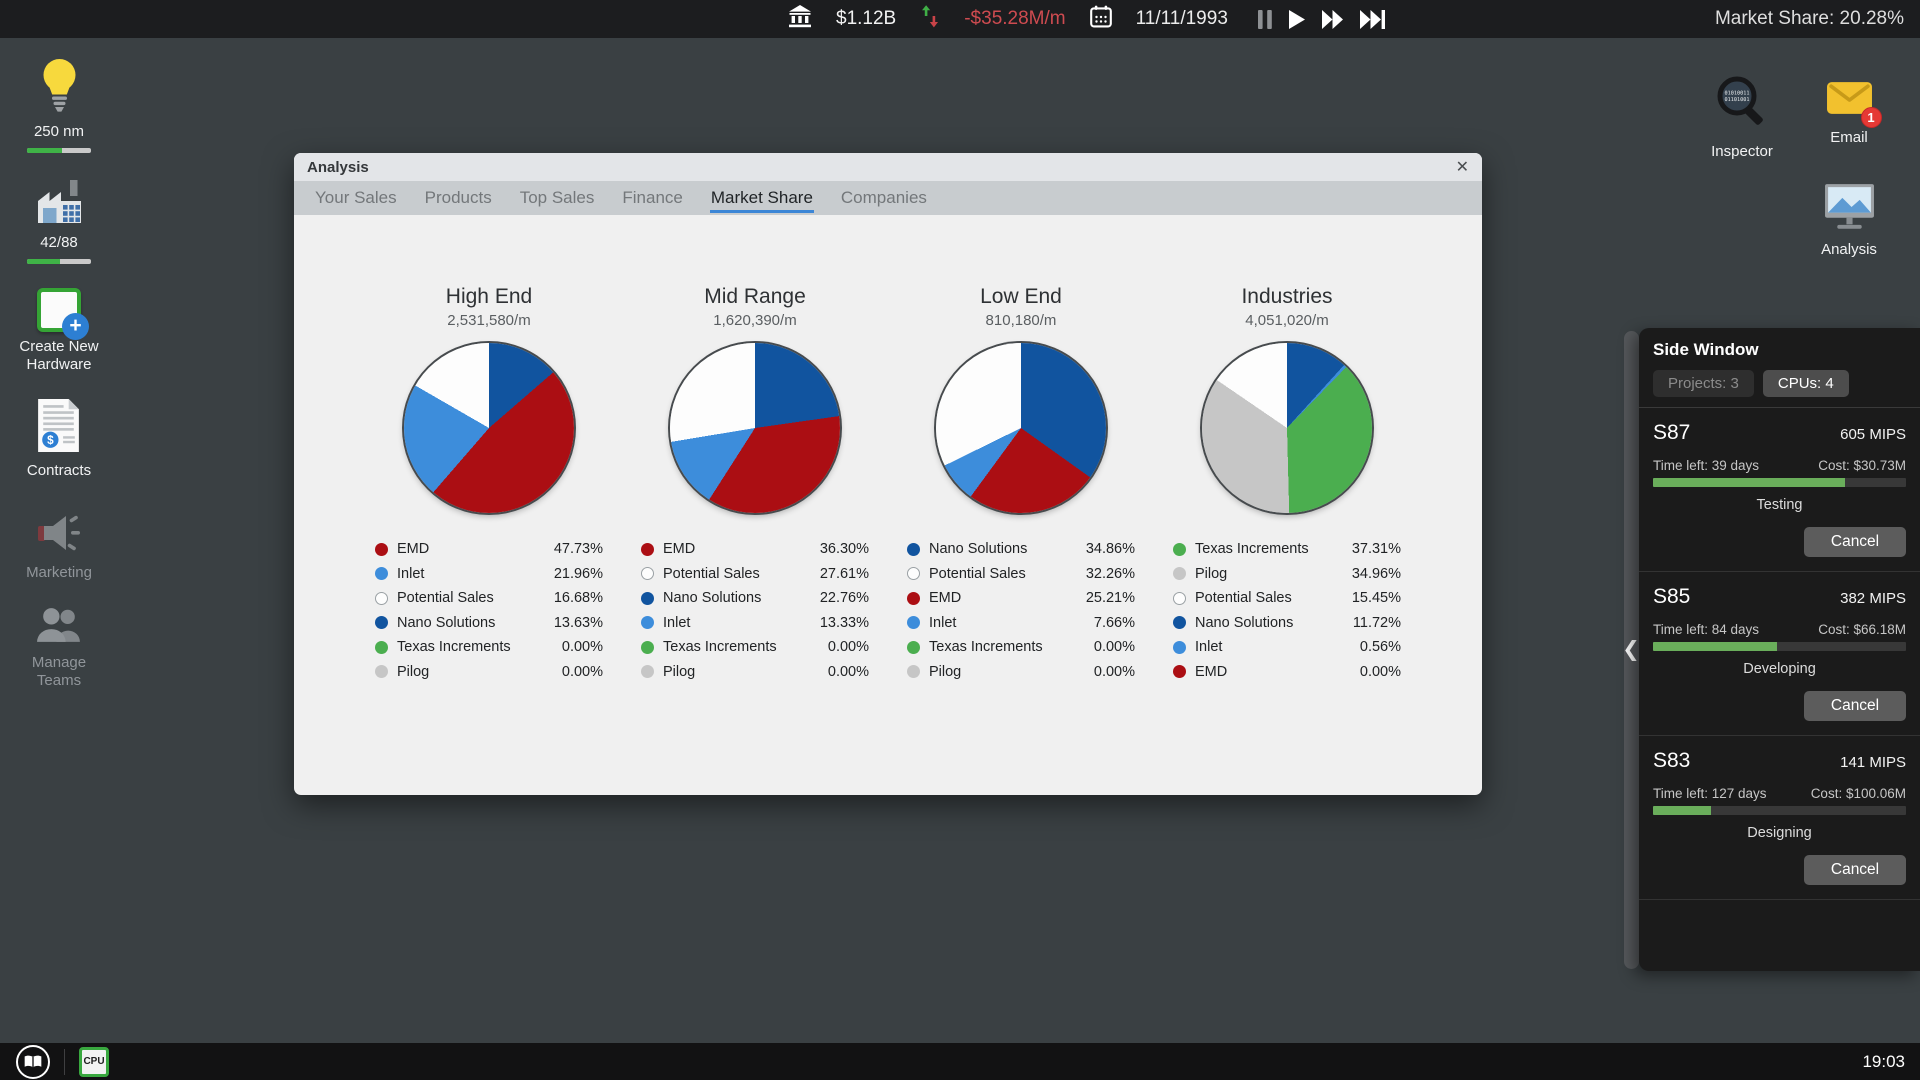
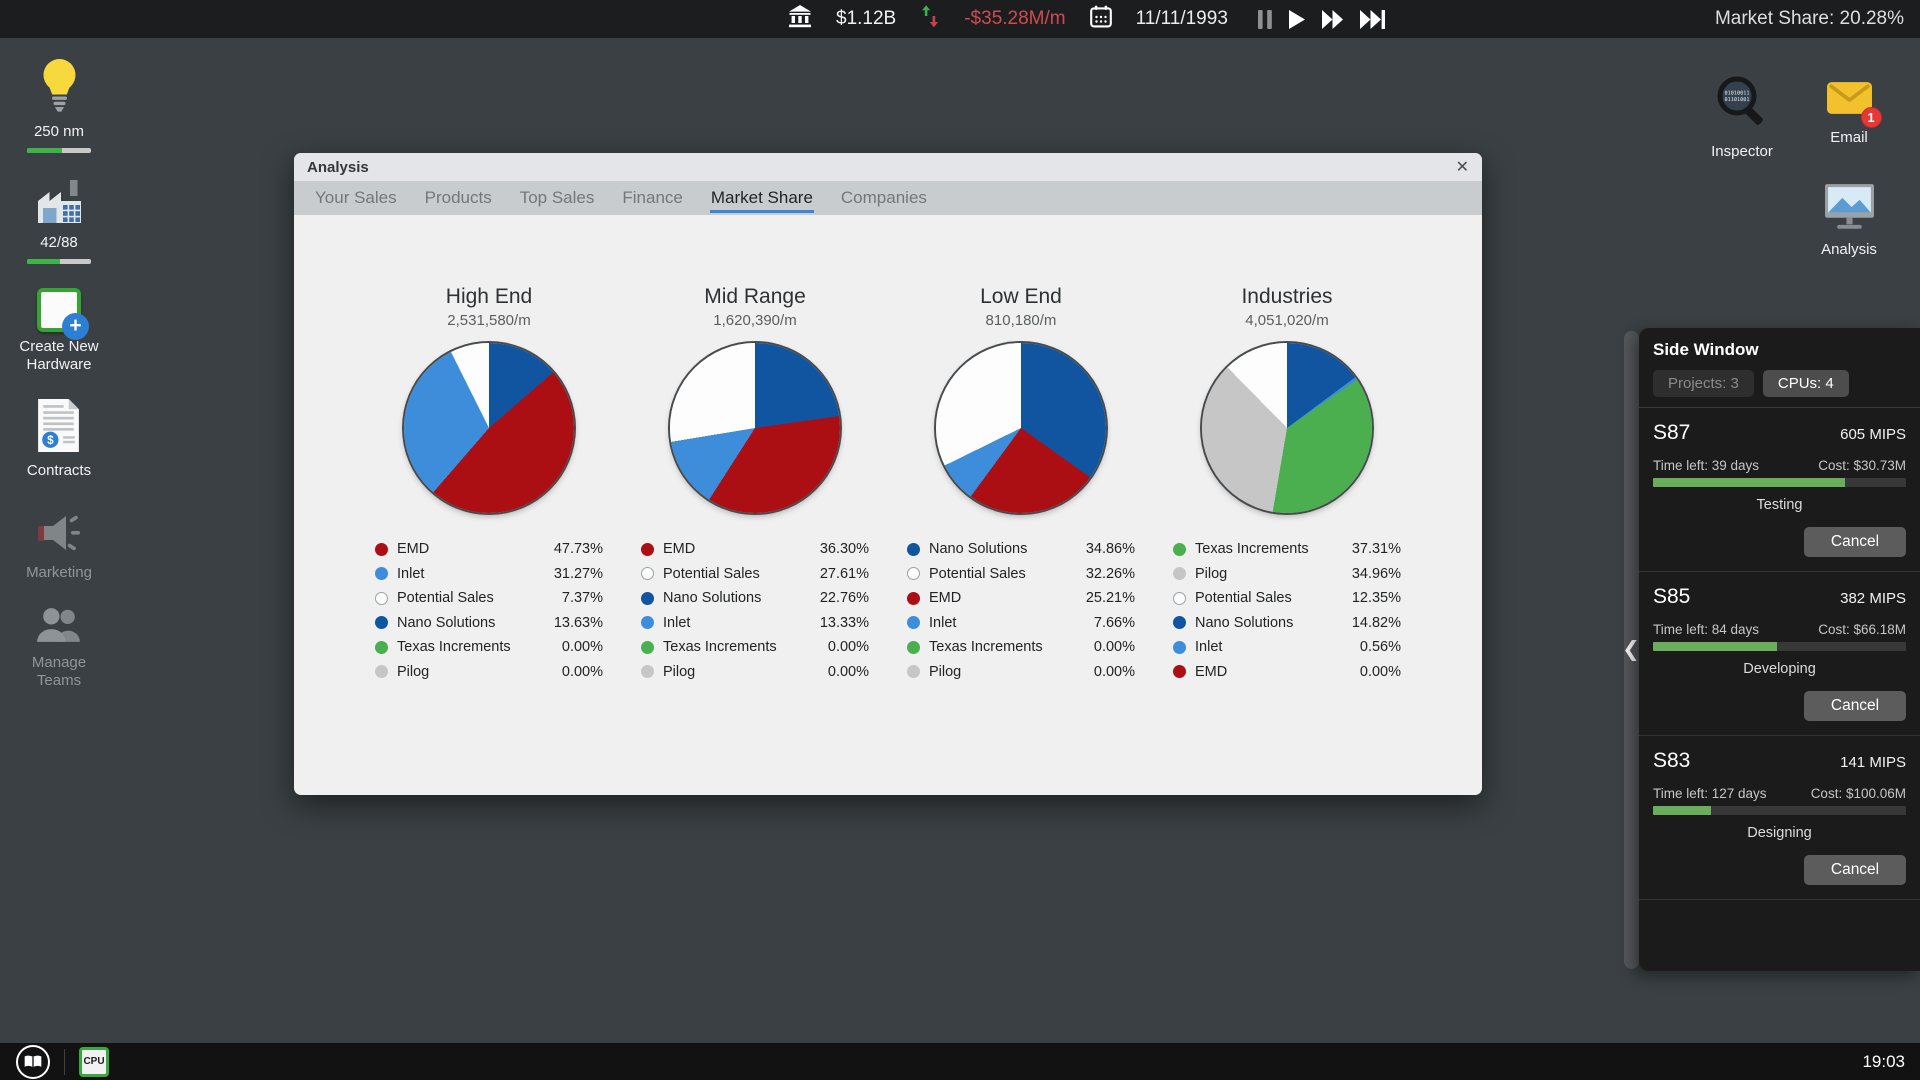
High End/Inlet: 21.96% -> 31.27%
High End/Potential Sales: 16.68% -> 7.37%
Industries/Potential Sales: 15.45% -> 12.35%
Industries/Nano Solutions: 11.72% -> 14.82%
